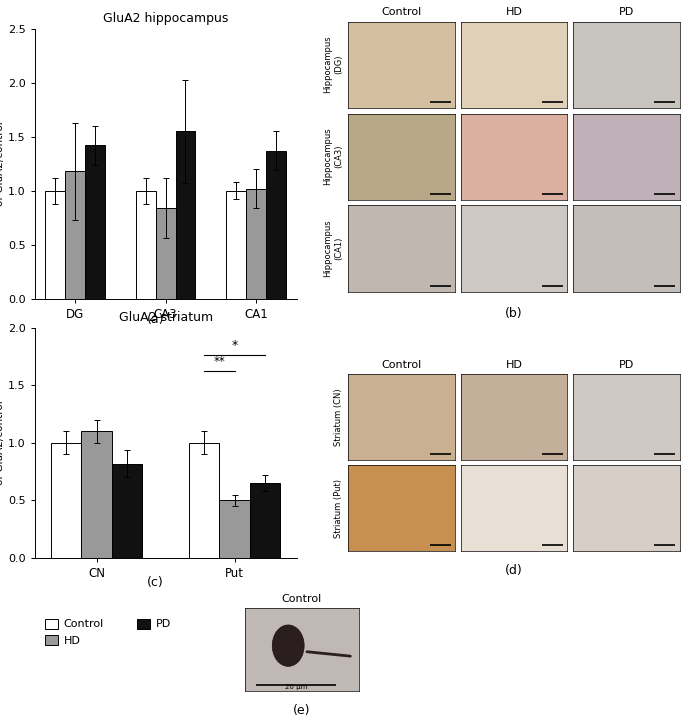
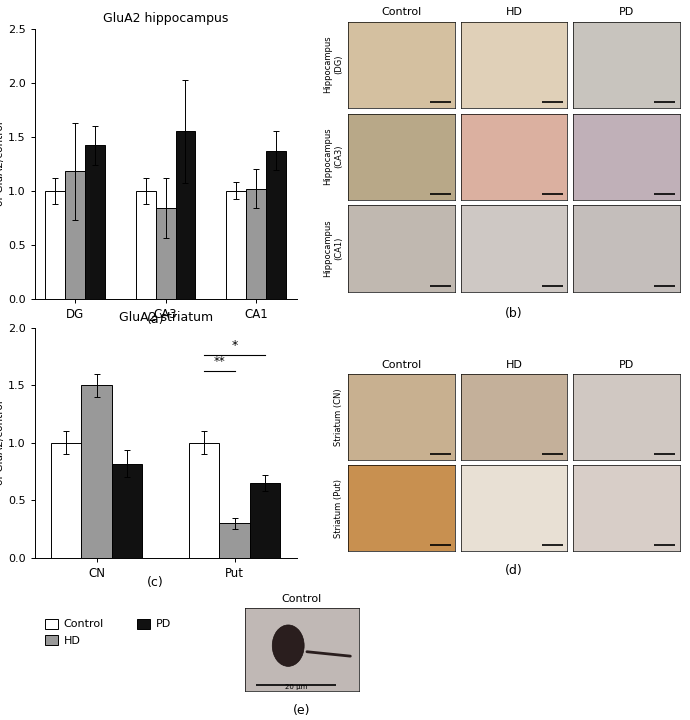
HD/CN: 1.1 -> 1.5
HD/Put: 0.5 -> 0.3
